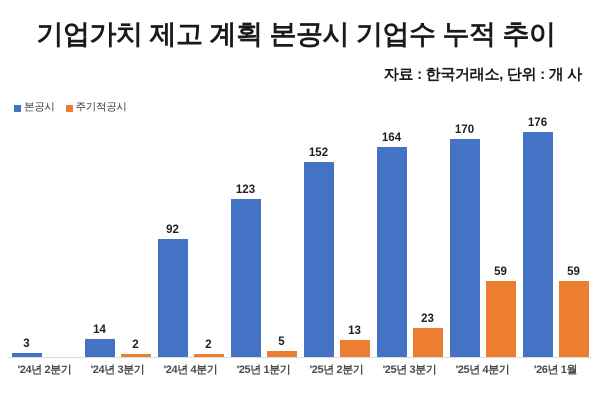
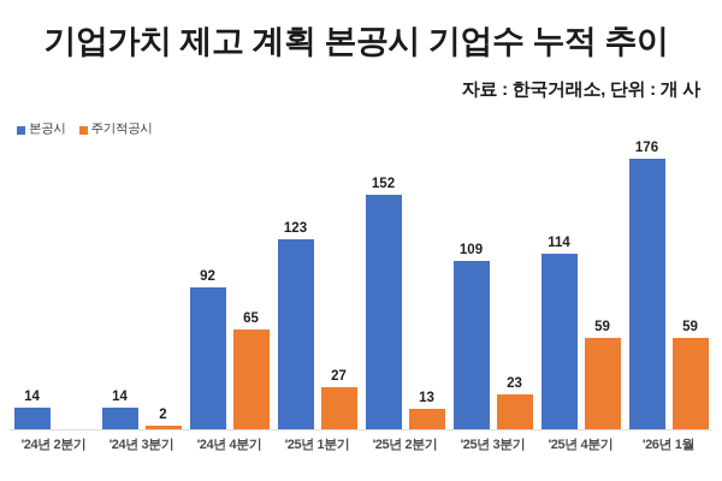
본공시/'24년 2분기: 3 -> 14
주기적공시/'24년 4분기: 2 -> 65
주기적공시/'25년 1분기: 5 -> 27
본공시/'25년 3분기: 164 -> 109
본공시/'25년 4분기: 170 -> 114
